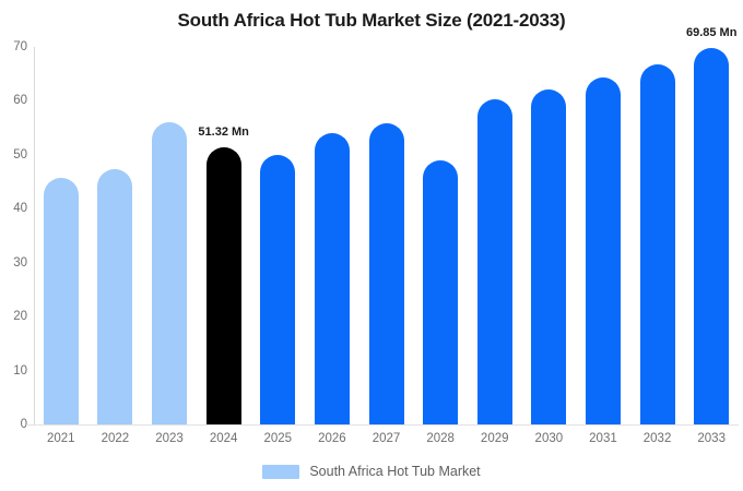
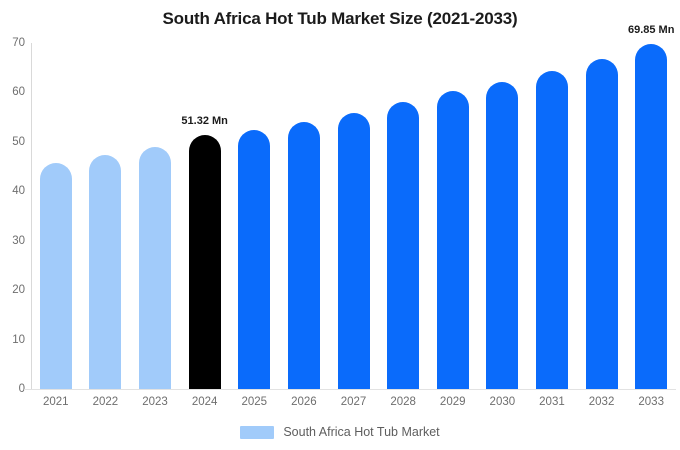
2023: 56 -> 49
2025: 50 -> 52
2028: 49 -> 58
